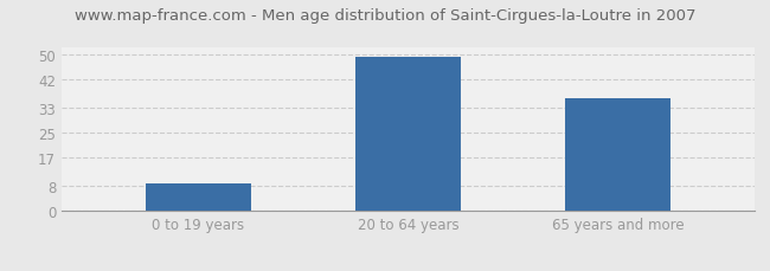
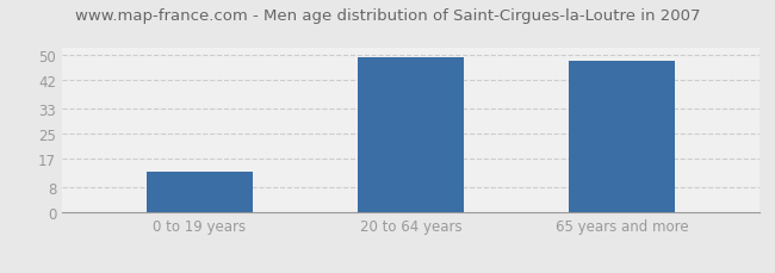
0 to 19 years: 9 -> 13
65 years and more: 36 -> 48
